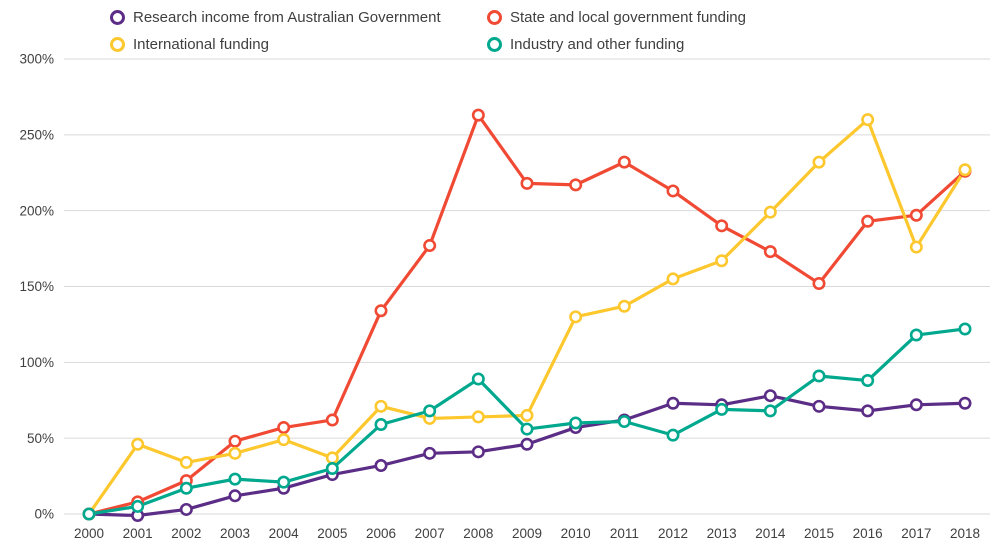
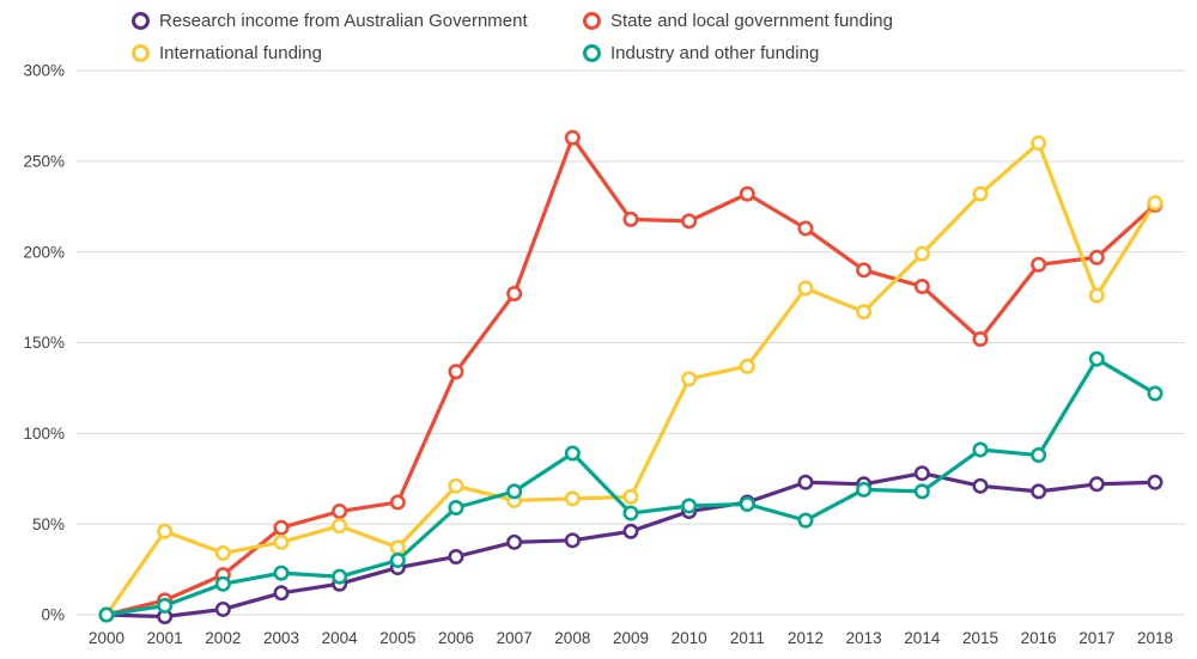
International funding/2012: 155% -> 180%
State and local government funding/2014: 173% -> 181%
Industry and other funding/2017: 118% -> 141%
